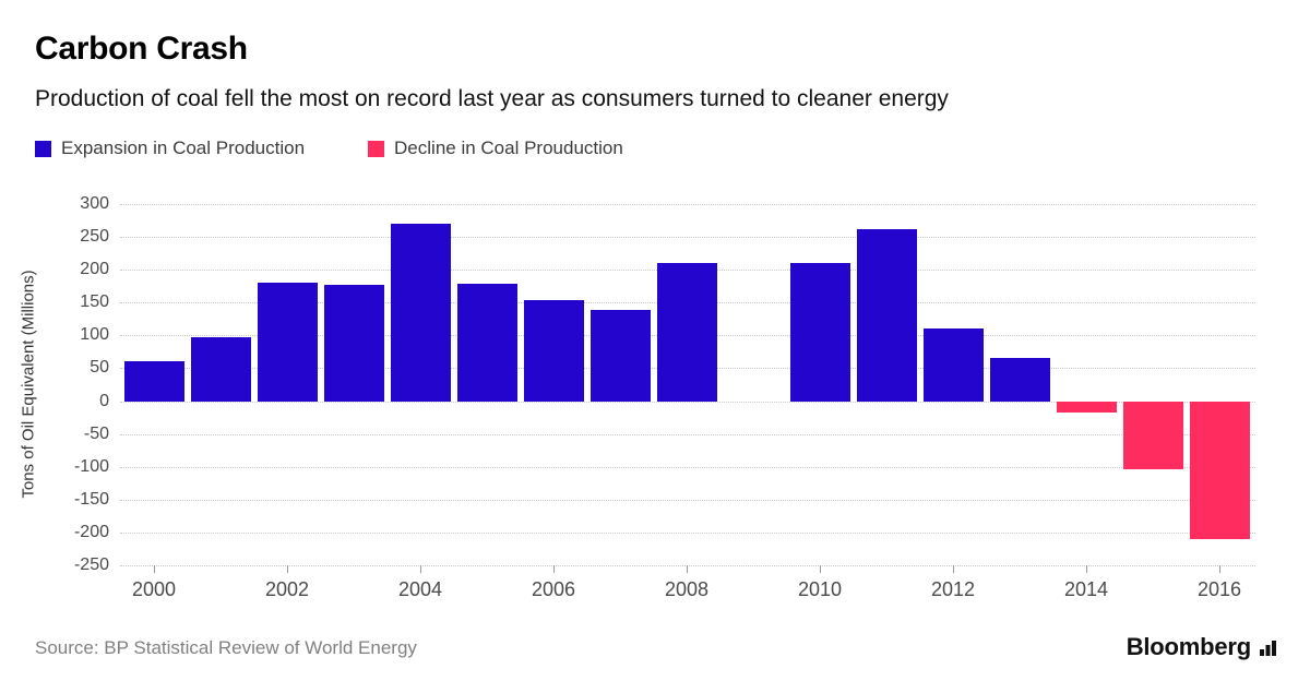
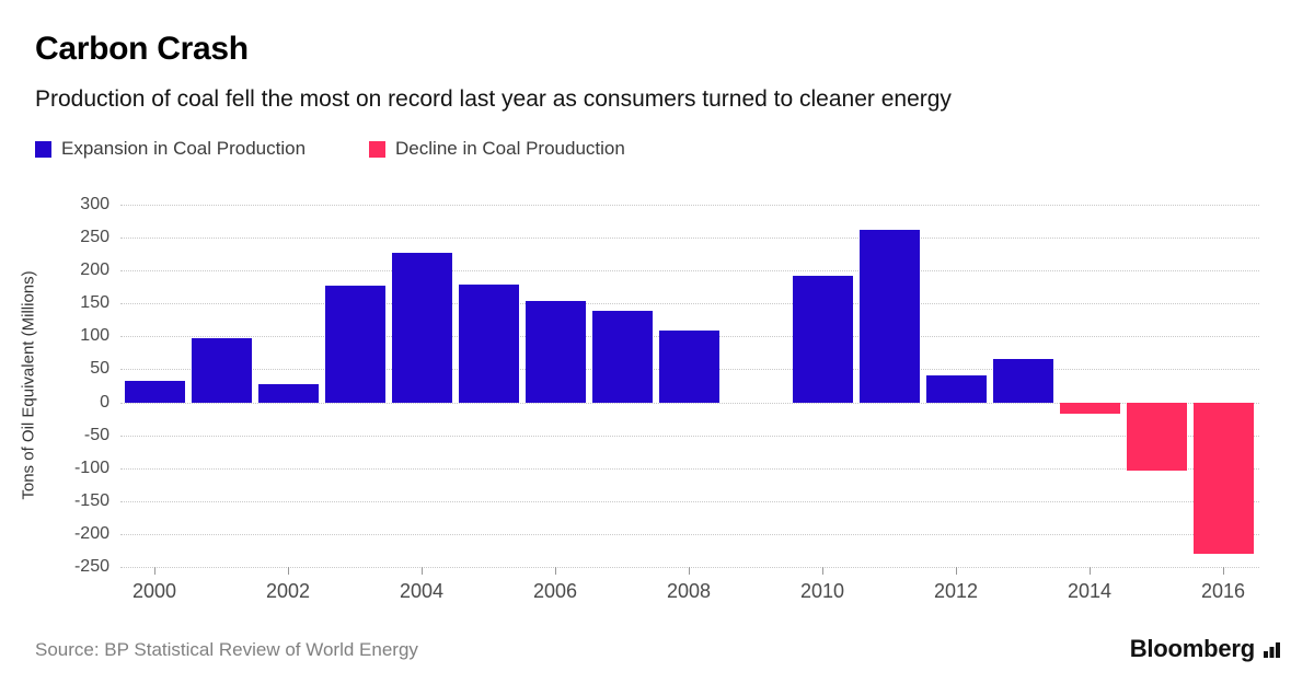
2000: 60 -> 30
2002: 180 -> 30
2004: 270 -> 230
2008: 210 -> 110
2010: 210 -> 190
2012: 110 -> 40
2016: -210 -> -230
